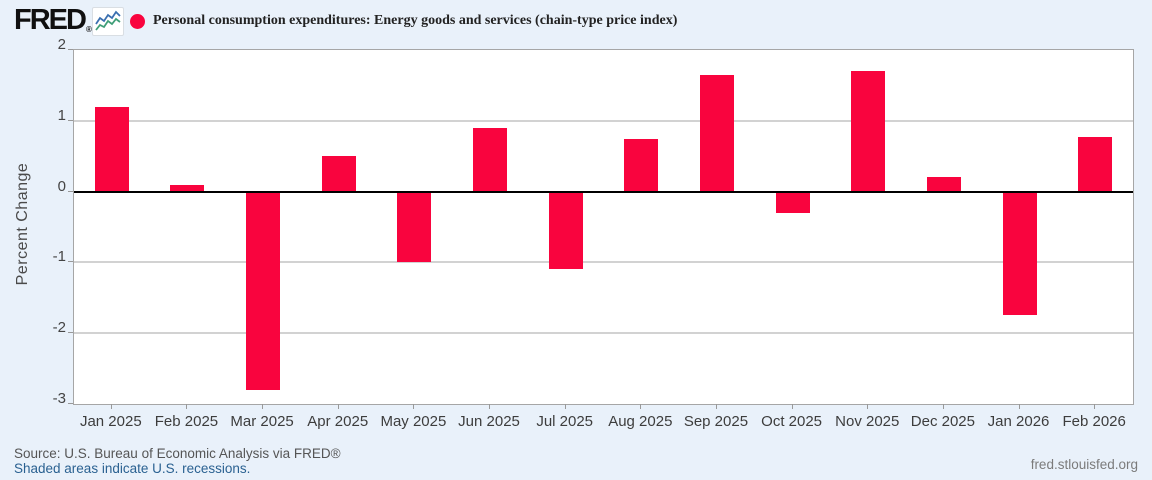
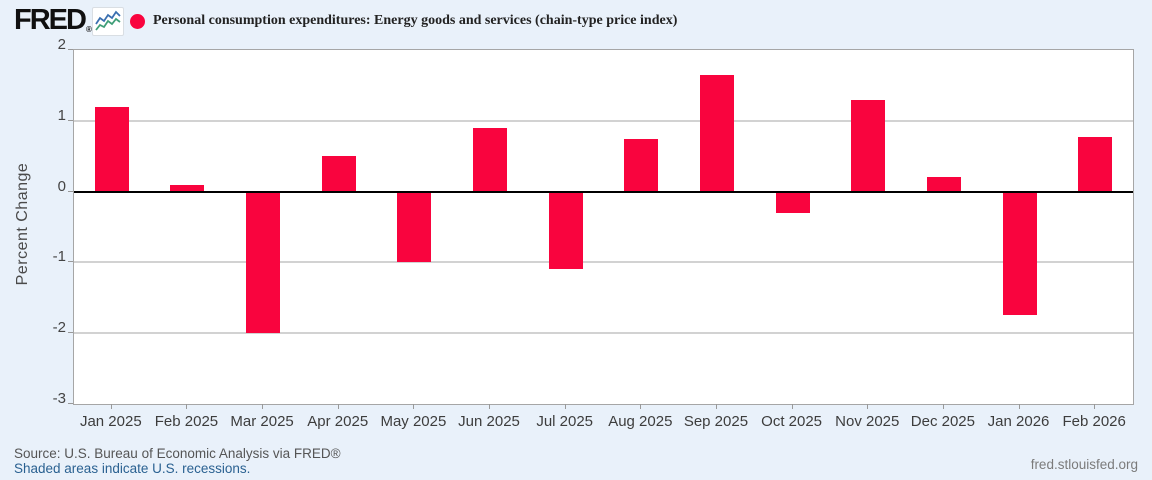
Mar 2025: -2.8 -> -2.0
Nov 2025: 1.7 -> 1.3
